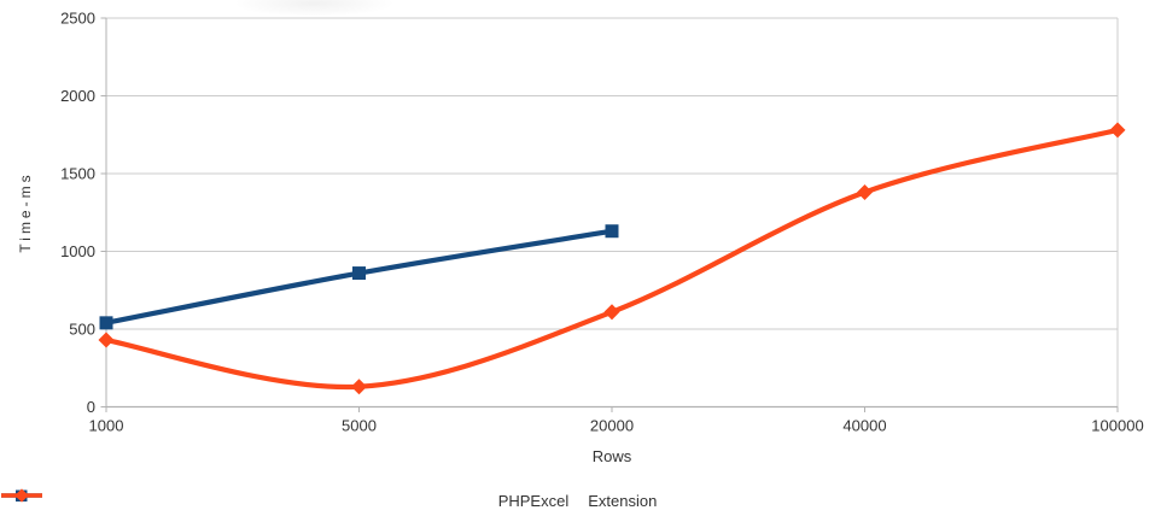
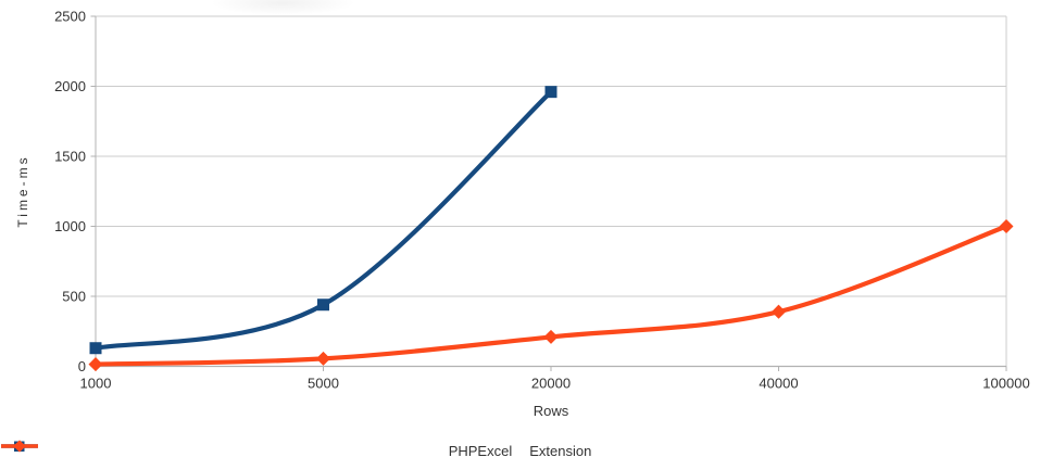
PHPExcel/1000: 540 -> 130
Extension/1000: 430 -> 20
PHPExcel/5000: 860 -> 440
Extension/5000: 130 -> 60
PHPExcel/20000: 1130 -> 1960
Extension/20000: 610 -> 210
Extension/40000: 1380 -> 390
Extension/100000: 1780 -> 1000
